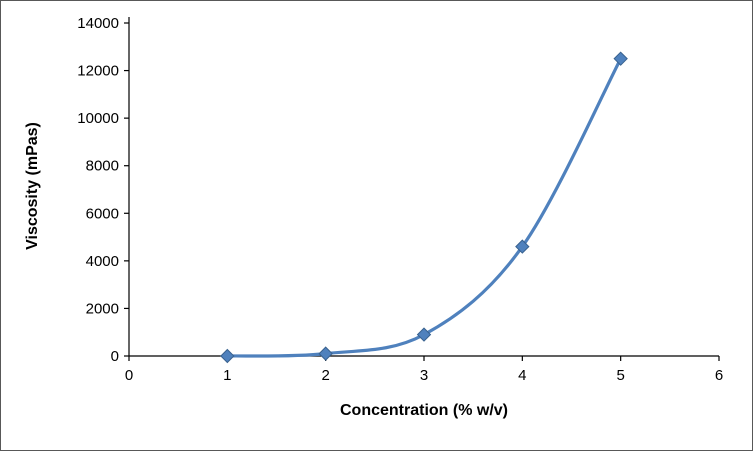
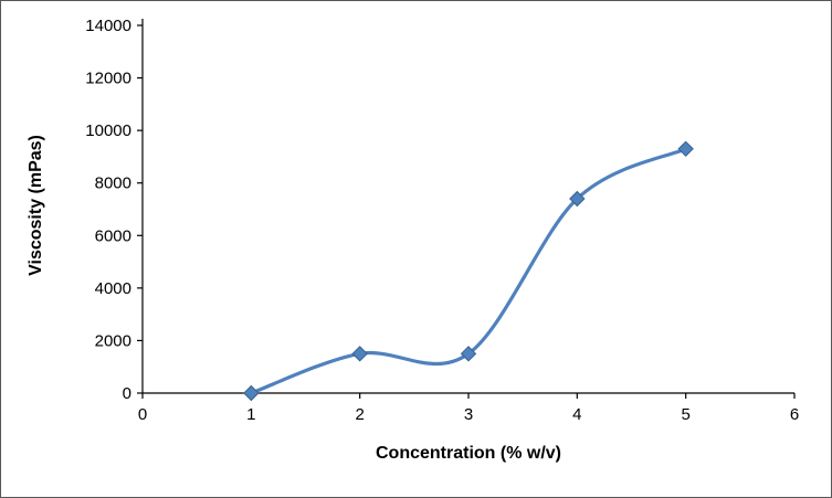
2: 100 -> 1500
3: 900 -> 1500
4: 4600 -> 7400
5: 12500 -> 9300
